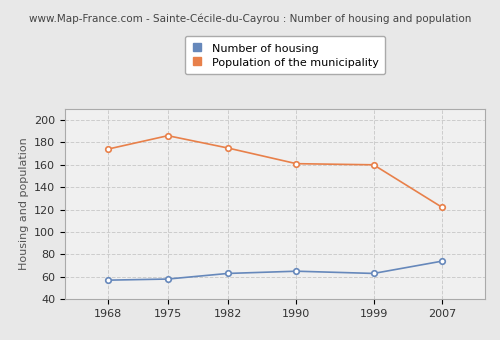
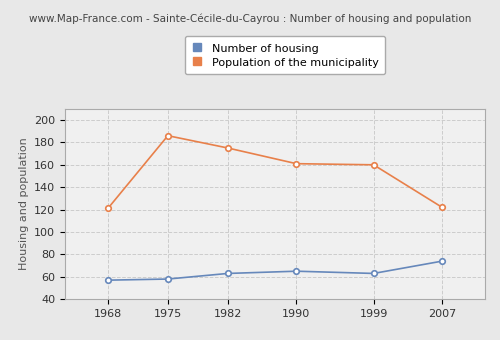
Population of the municipality/1968: 174 -> 121
